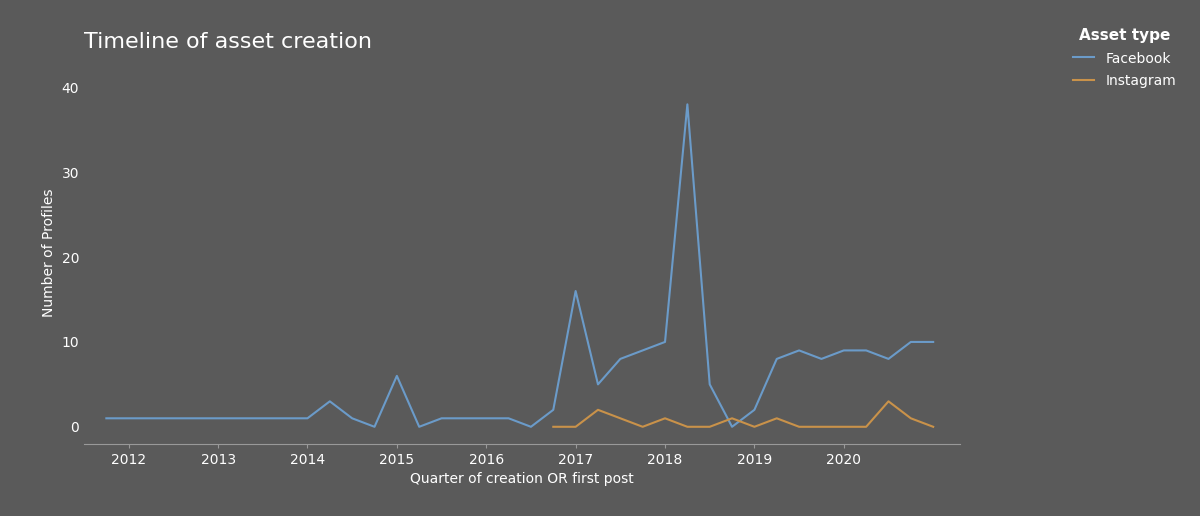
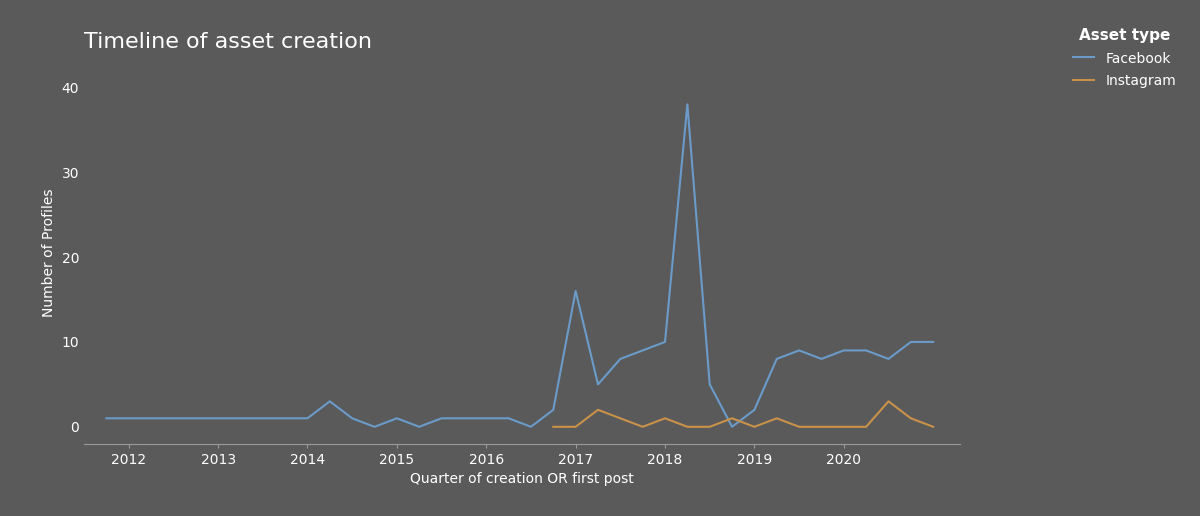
Facebook/2015: 6 -> 1
